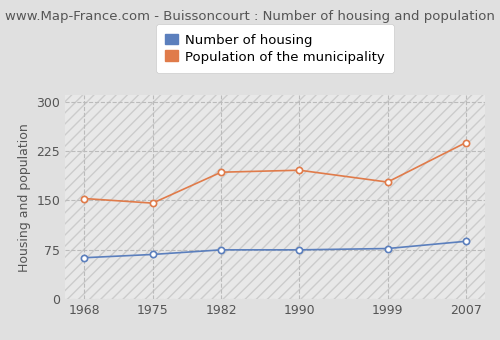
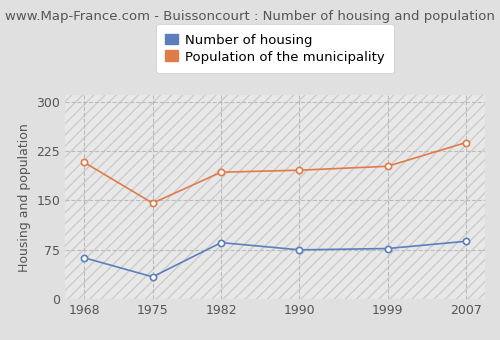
Population of the municipality/1968: 153 -> 208
Number of housing/1975: 68 -> 34
Number of housing/1982: 75 -> 86
Population of the municipality/1999: 178 -> 202
